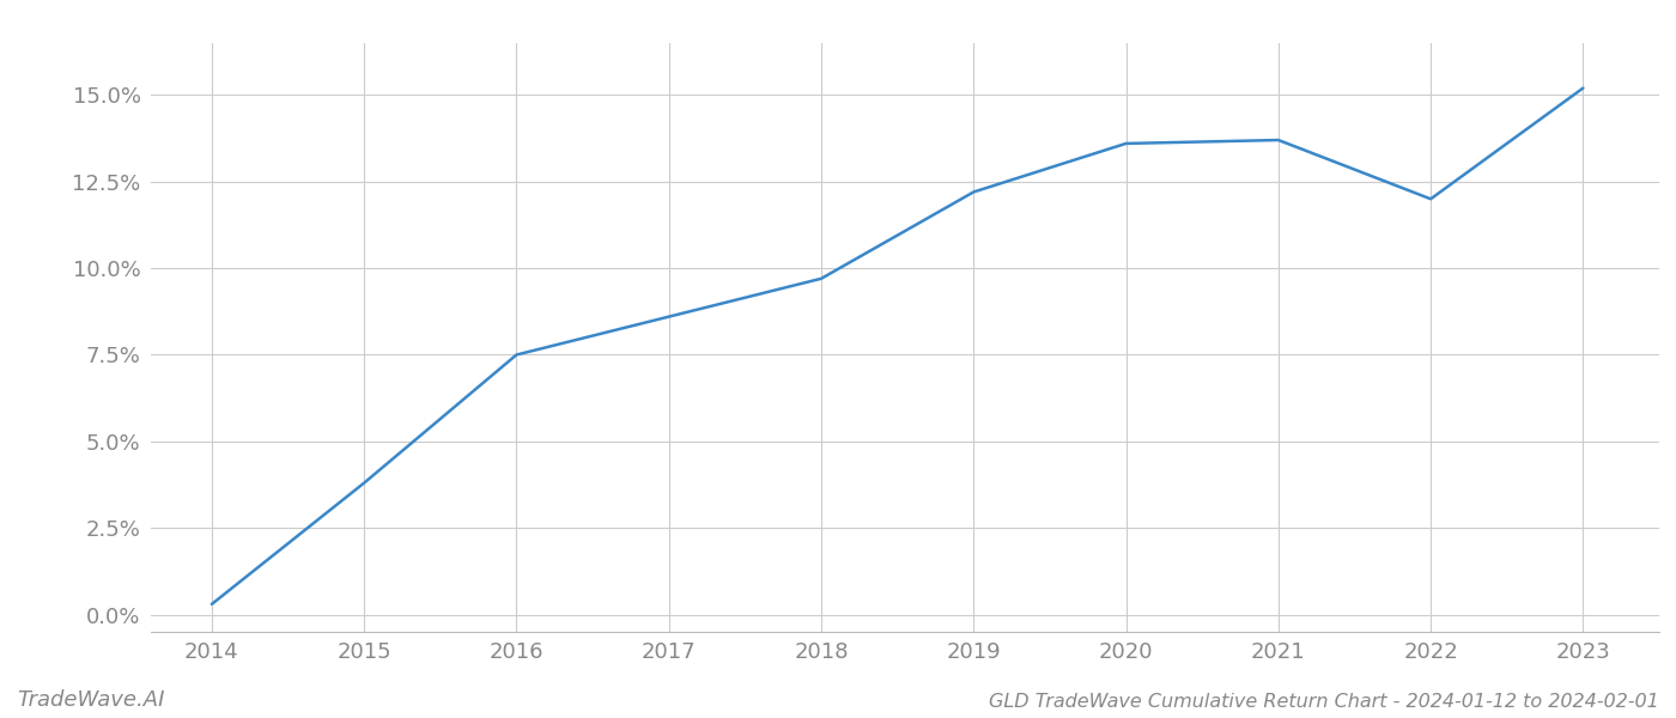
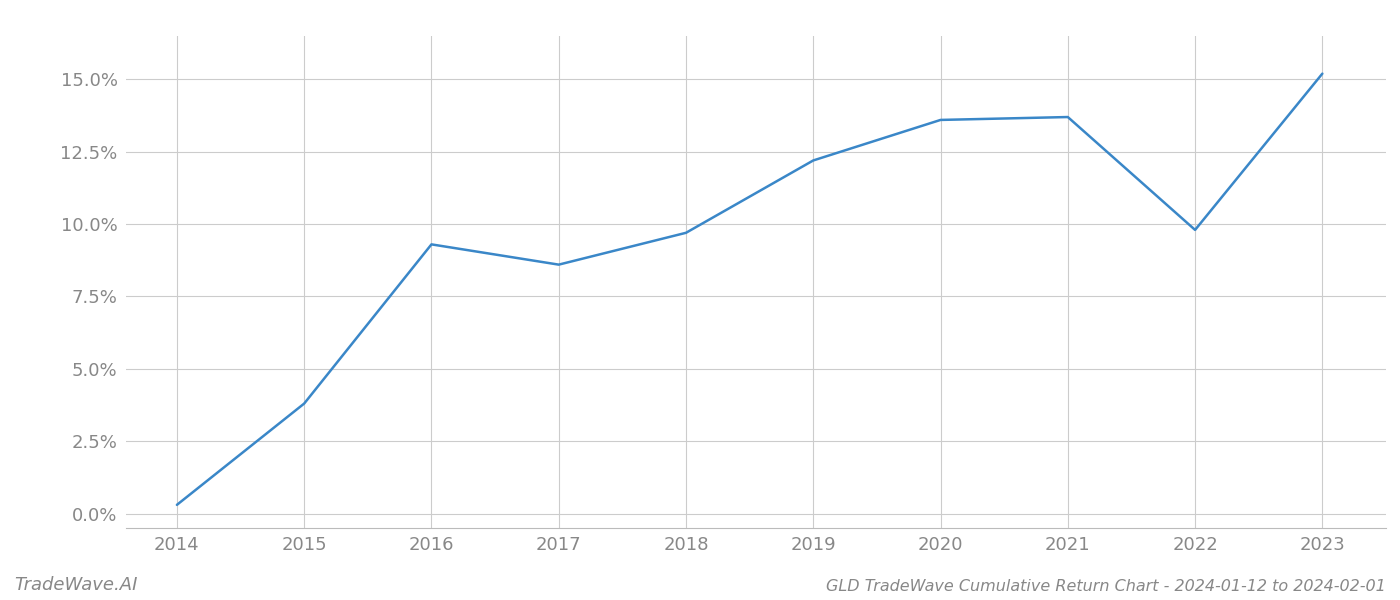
2016: 7.5% -> 9.3%
2022: 12.0% -> 9.8%
